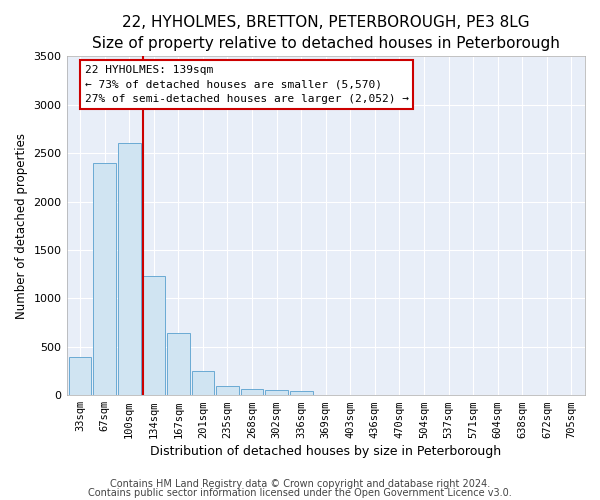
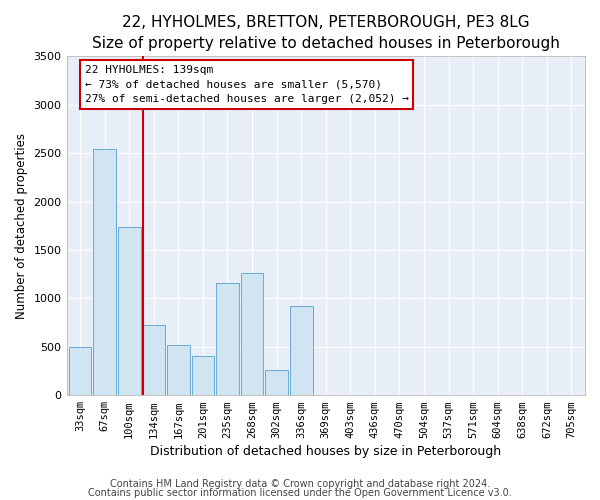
33sqm: 390 -> 500
67sqm: 2400 -> 2540
100sqm: 2600 -> 1740
134sqm: 1230 -> 720
167sqm: 640 -> 520
201sqm: 250 -> 400
235sqm: 100 -> 1160
268sqm: 60 -> 1260
302sqm: 60 -> 260
336sqm: 40 -> 920
